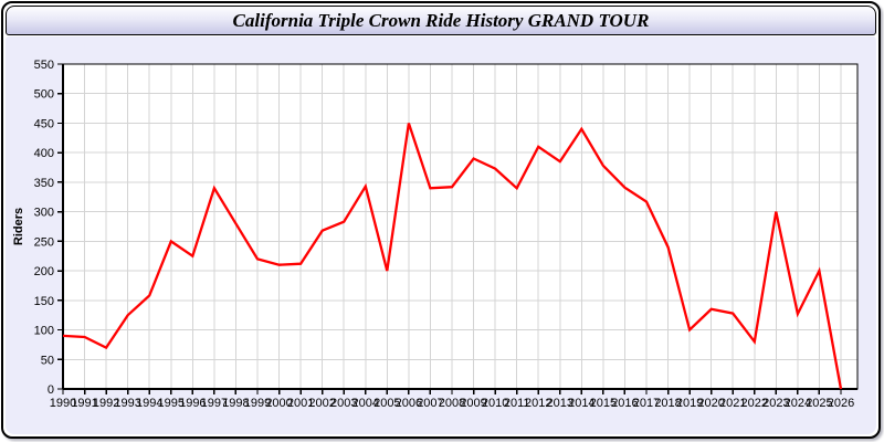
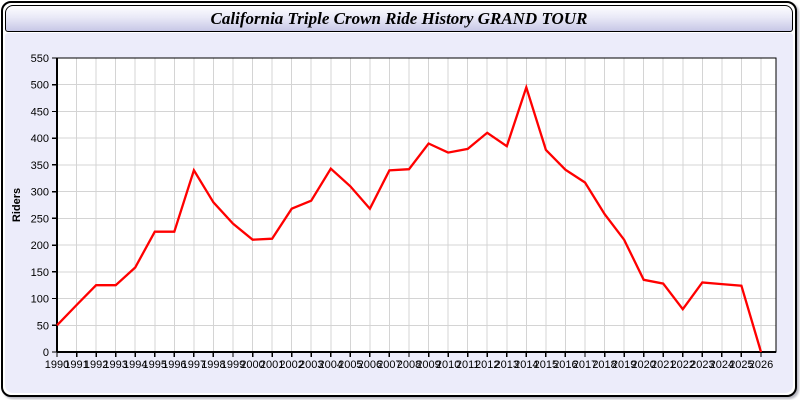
1990: 90 -> 50
1992: 70 -> 120
1995: 250 -> 220
1999: 220 -> 240
2005: 200 -> 310
2006: 450 -> 270
2011: 340 -> 380
2014: 440 -> 500
2018: 240 -> 260
2019: 100 -> 210
2023: 300 -> 130
2025: 200 -> 120
